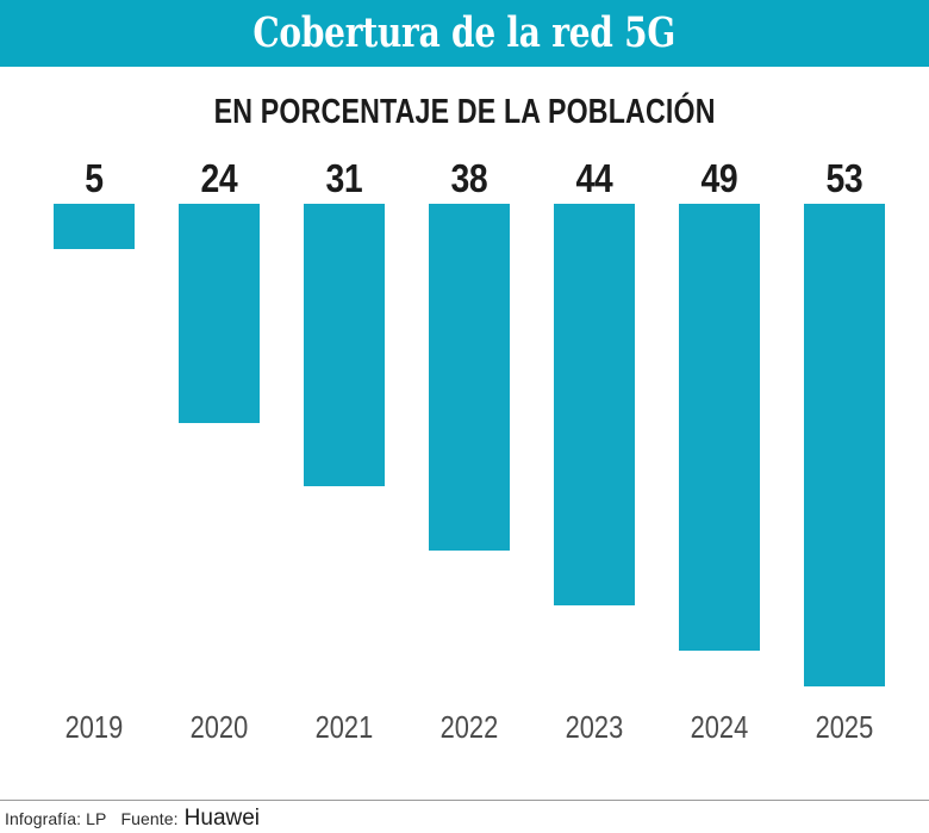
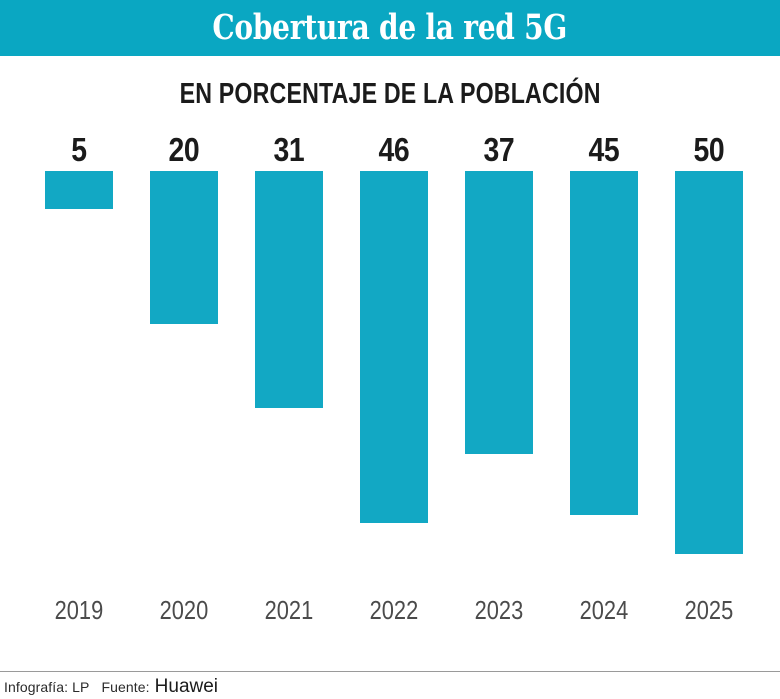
2020: 24 -> 20
2022: 38 -> 46
2023: 44 -> 37
2024: 49 -> 45
2025: 53 -> 50
